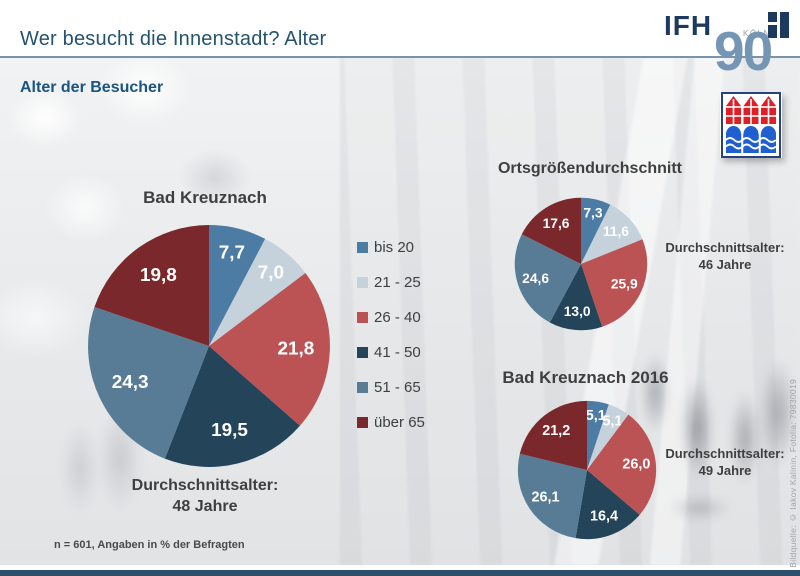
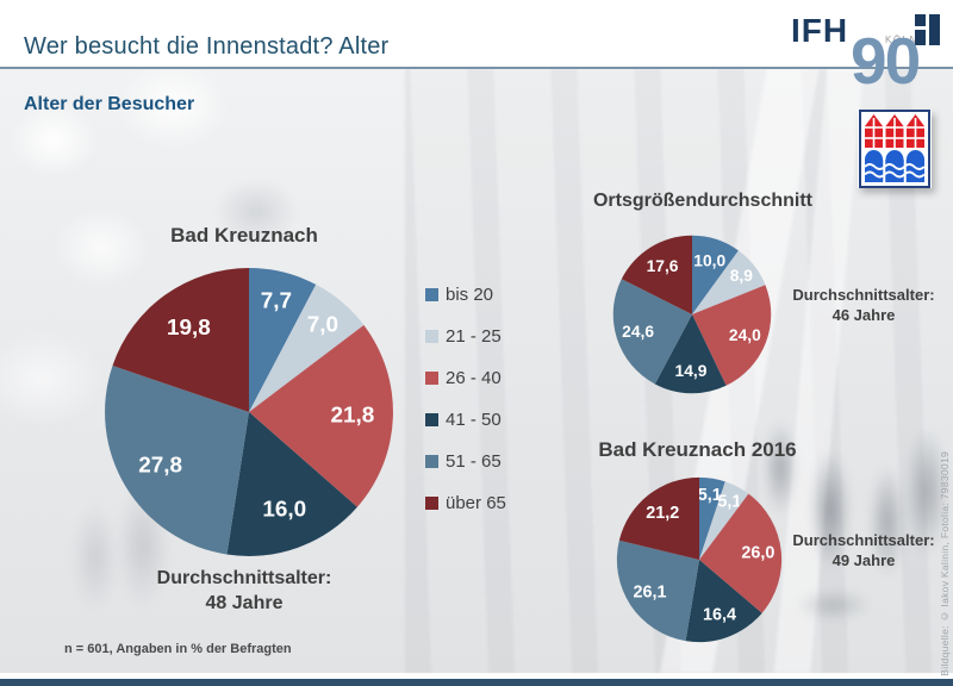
Bad Kreuznach/41 - 50: 19,5 -> 16,0
Bad Kreuznach/51 - 65: 24,3 -> 27,8
Ortsgrößendurchschnitt/bis 20: 7,3 -> 10,0
Ortsgrößendurchschnitt/21 - 25: 11,6 -> 8,9
Ortsgrößendurchschnitt/26 - 40: 25,9 -> 24,0
Ortsgrößendurchschnitt/41 - 50: 13,0 -> 14,9
